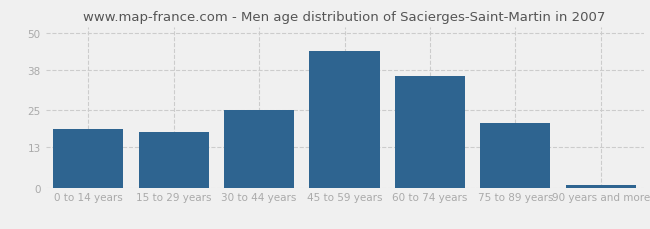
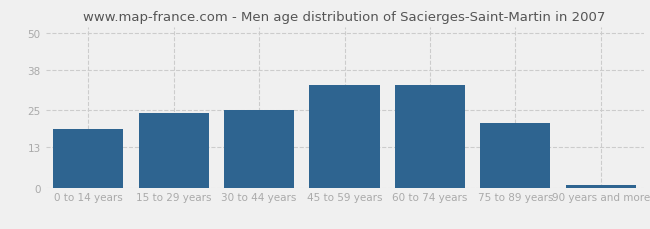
15 to 29 years: 18 -> 24
45 to 59 years: 44 -> 33
60 to 74 years: 36 -> 33
